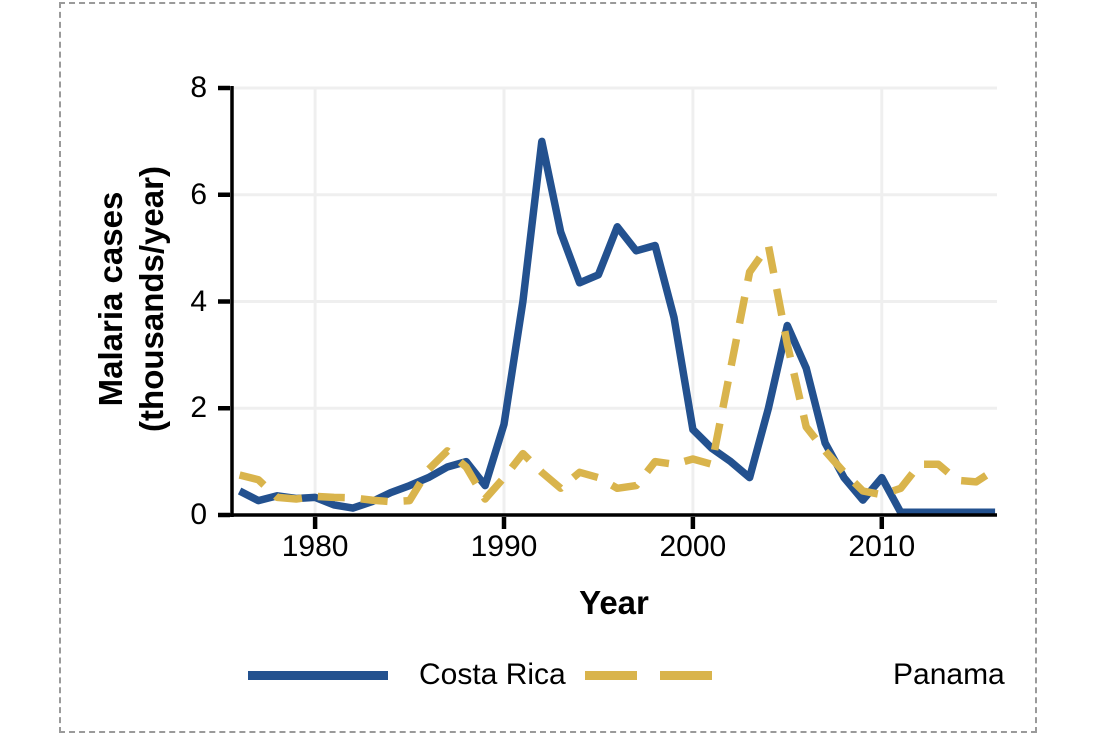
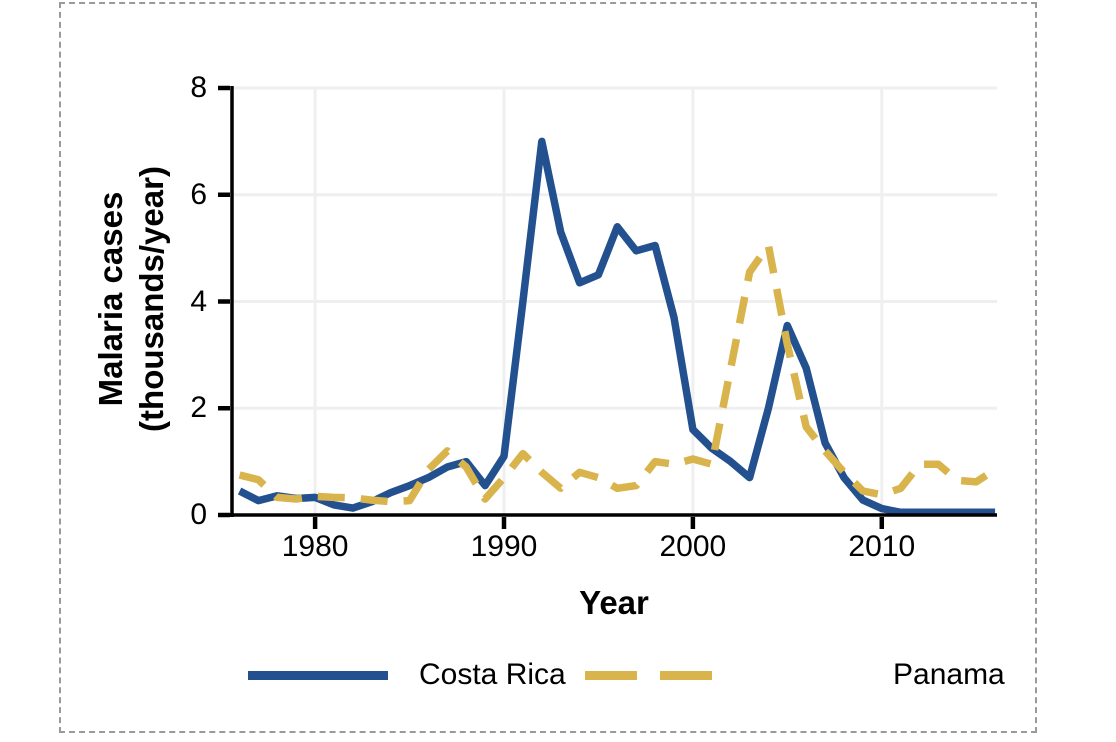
Costa Rica/1990: 1.7 -> 1.1
Costa Rica/2010: 0.7 -> 0.1
